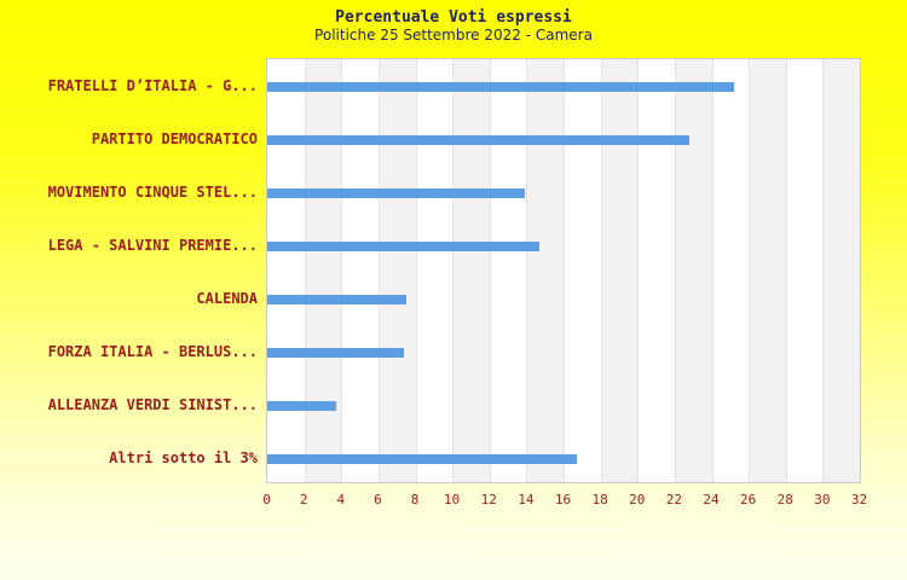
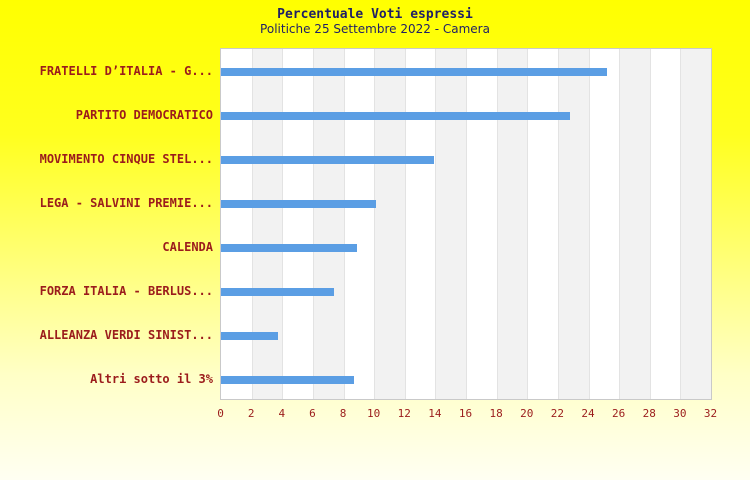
LEGA - SALVINI PREMIE...: 14.7 -> 10.1
CALENDA: 7.5 -> 8.9
Altri sotto il 3%: 16.7 -> 8.7
